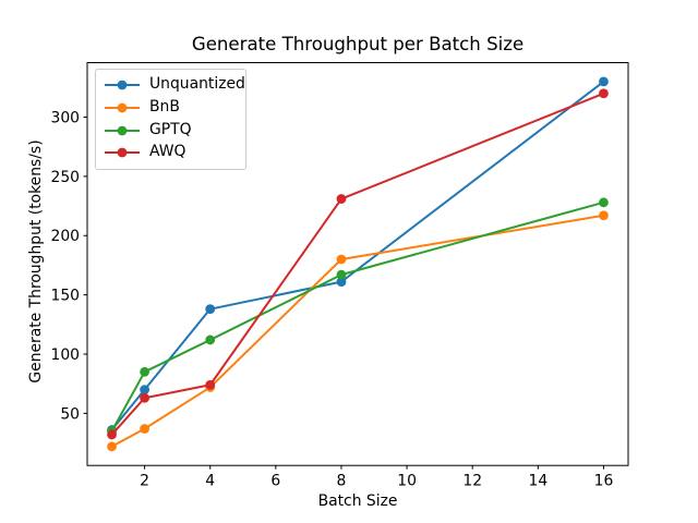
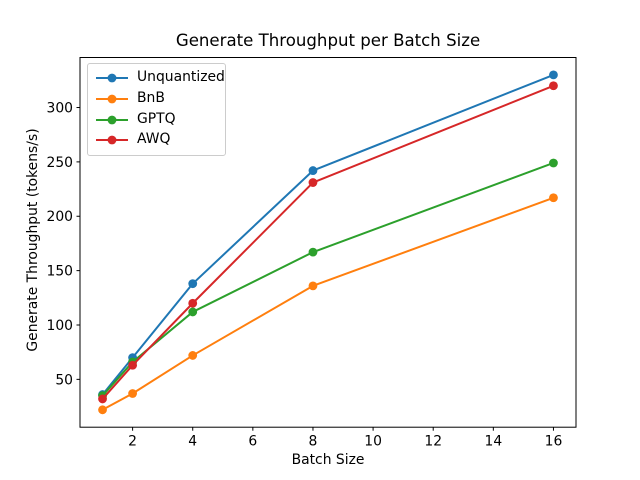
GPTQ/2: 85 -> 66
AWQ/4: 74 -> 120
Unquantized/8: 161 -> 242
BnB/8: 180 -> 136
GPTQ/16: 228 -> 249
